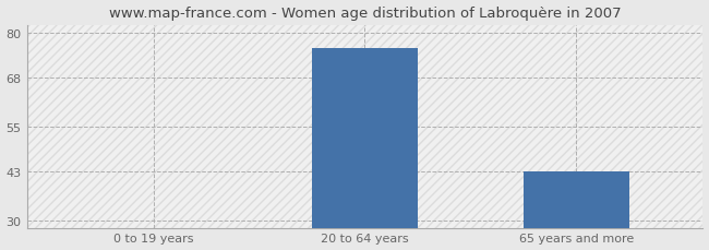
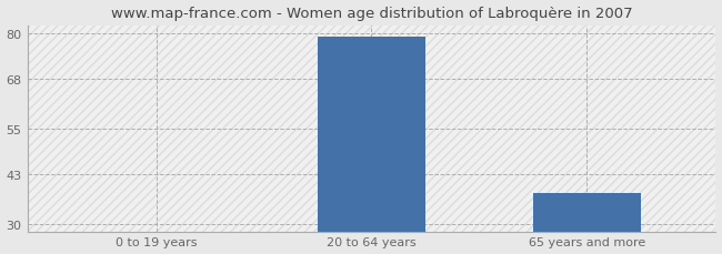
20 to 64 years: 76 -> 79
65 years and more: 43 -> 38
